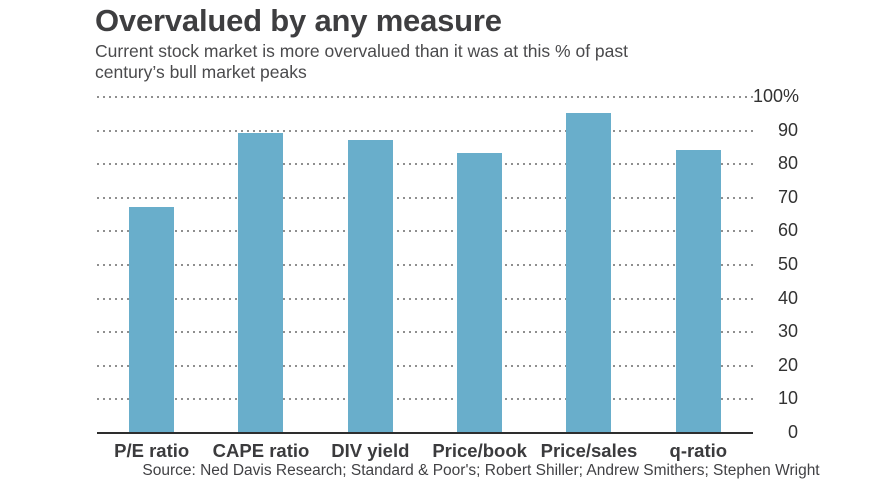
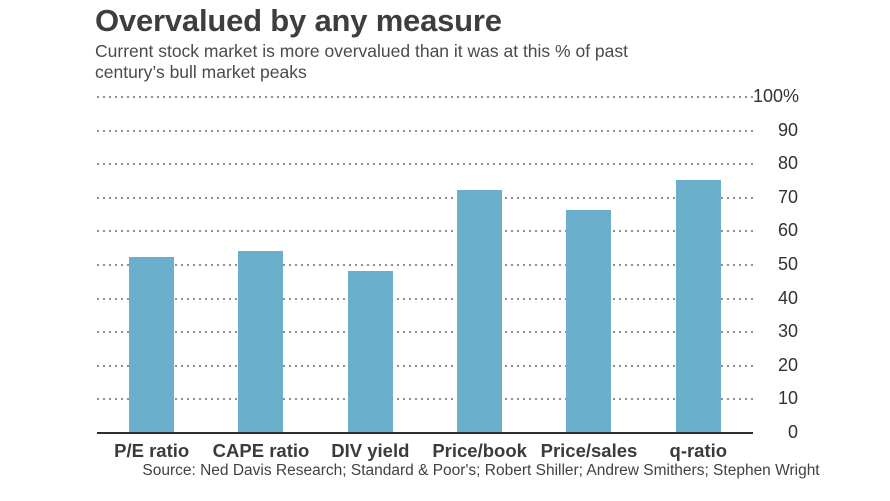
P/E ratio: 67% -> 52%
CAPE ratio: 89% -> 54%
DIV yield: 87% -> 48%
Price/book: 83% -> 72%
Price/sales: 95% -> 66%
q-ratio: 84% -> 75%
